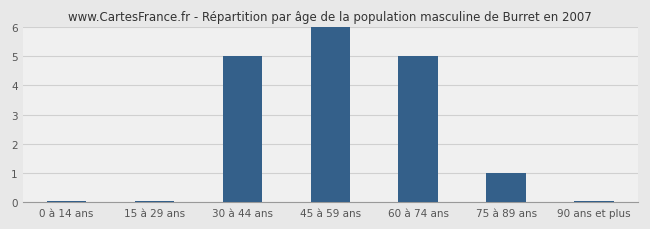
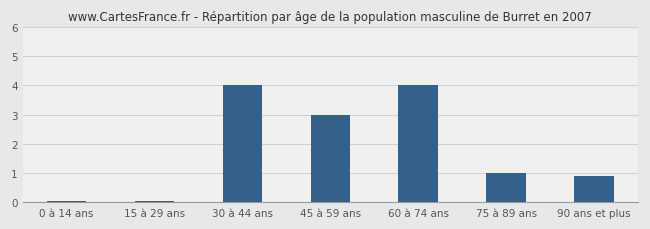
30 à 44 ans: 5.00 -> 4.00
45 à 59 ans: 6.00 -> 3.00
60 à 74 ans: 5.00 -> 4.00
90 ans et plus: 0.04 -> 0.90
